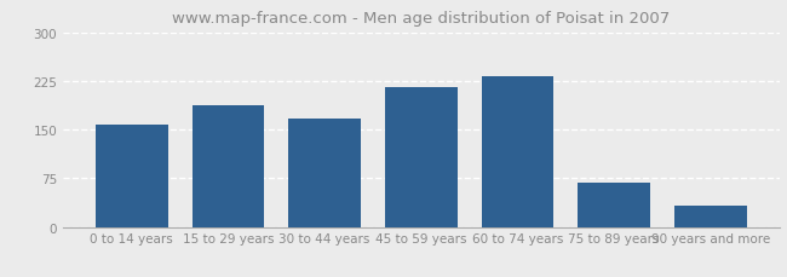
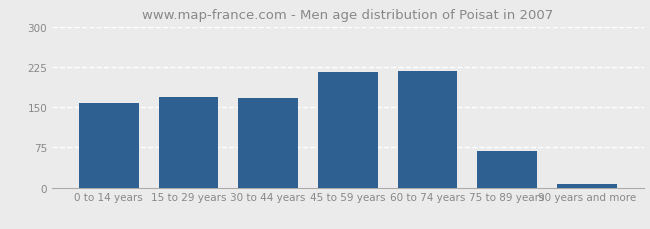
15 to 29 years: 188 -> 168
60 to 74 years: 232 -> 218
90 years and more: 32 -> 7
